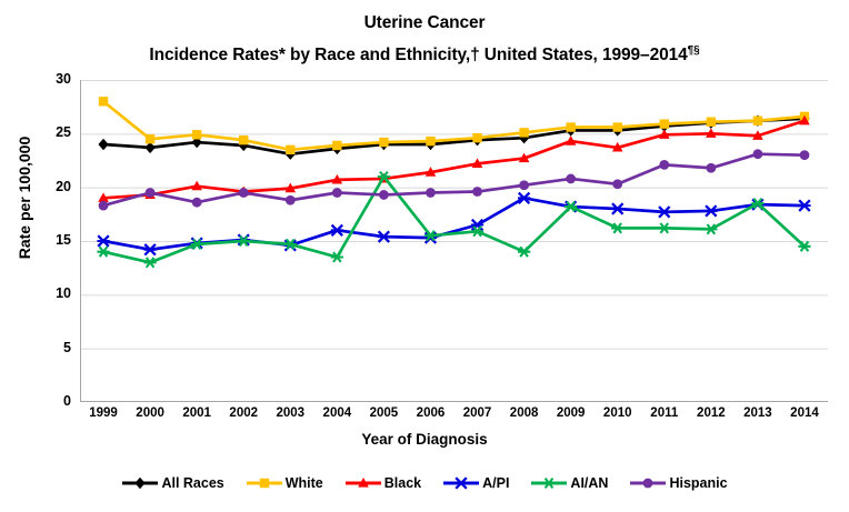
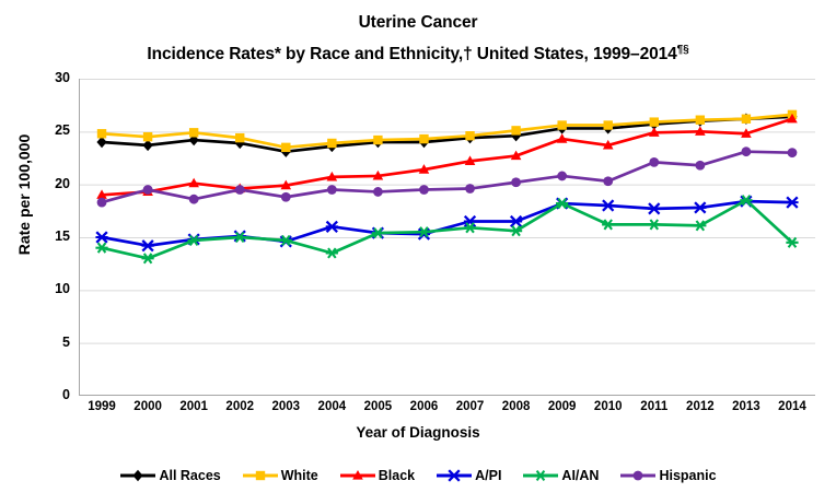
White/1999: 28 -> 25
AI/AN/2005: 21 -> 15
A/PI/2008: 19 -> 16
AI/AN/2008: 14 -> 16
